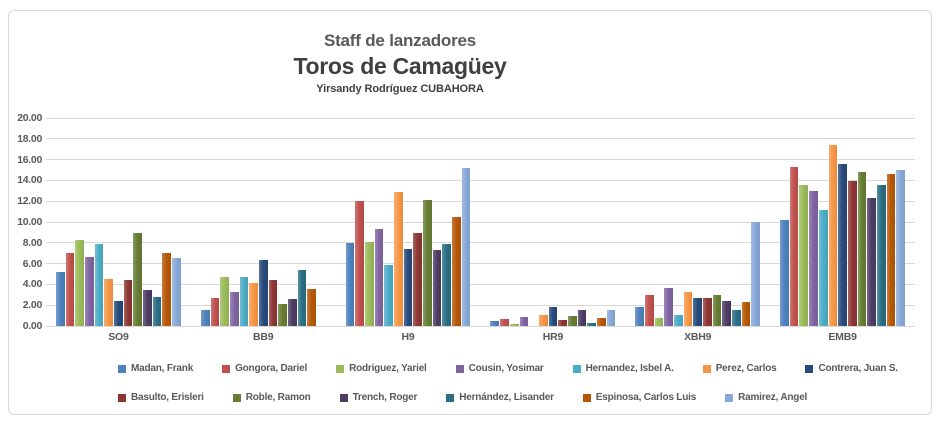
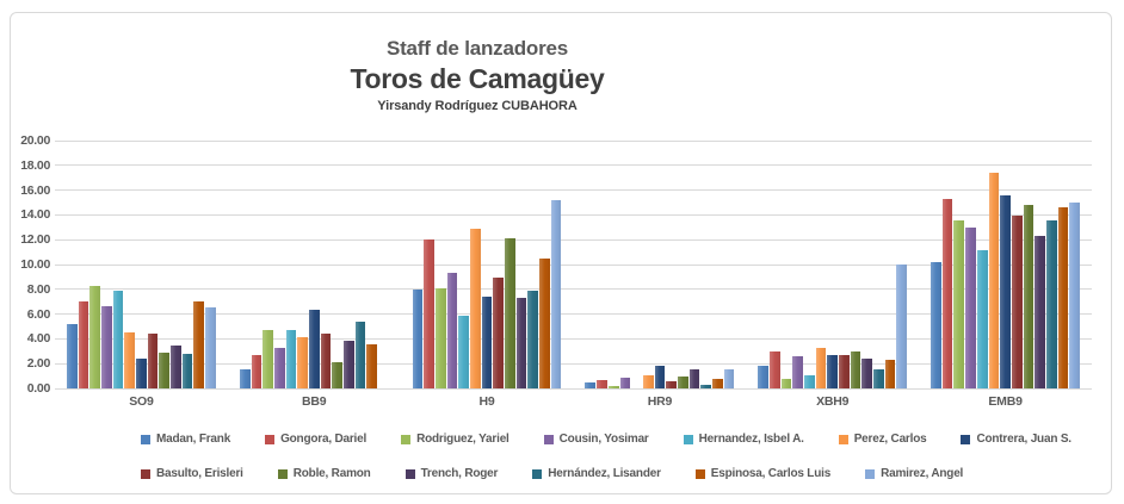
Roble, Ramon/SO9: 8.9 -> 2.9
Trench, Roger/BB9: 2.6 -> 3.8
Cousin, Yosimar/XBH9: 3.7 -> 2.6
